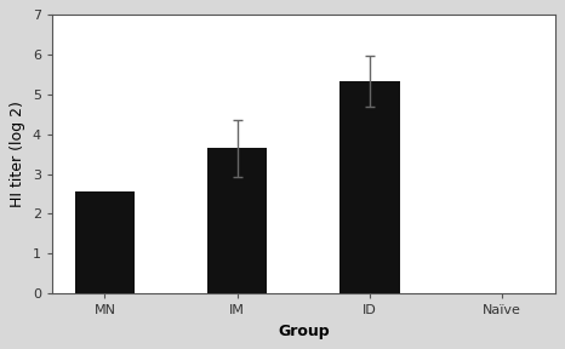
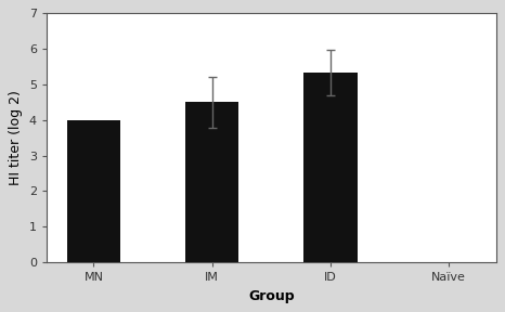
MN: 2.55 -> 4.00
IM: 3.65 -> 4.50
